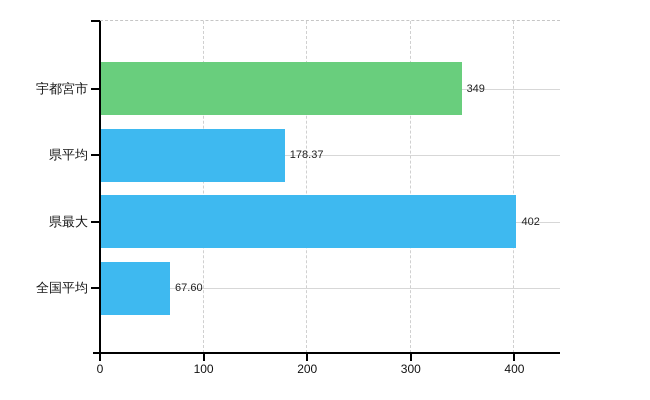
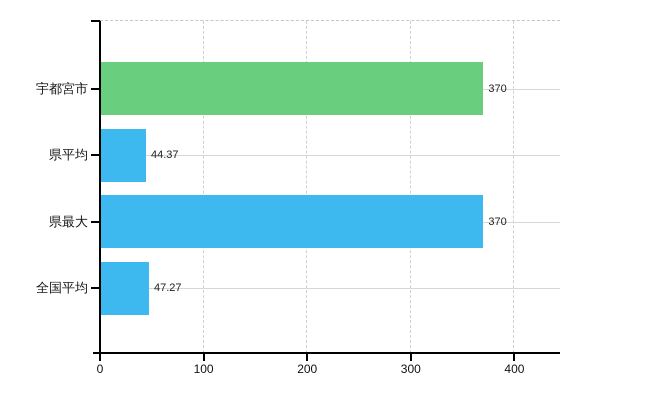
宇都宮市: 349 -> 370
県平均: 178.37 -> 44.37
県最大: 402 -> 370
全国平均: 67.60 -> 47.27
